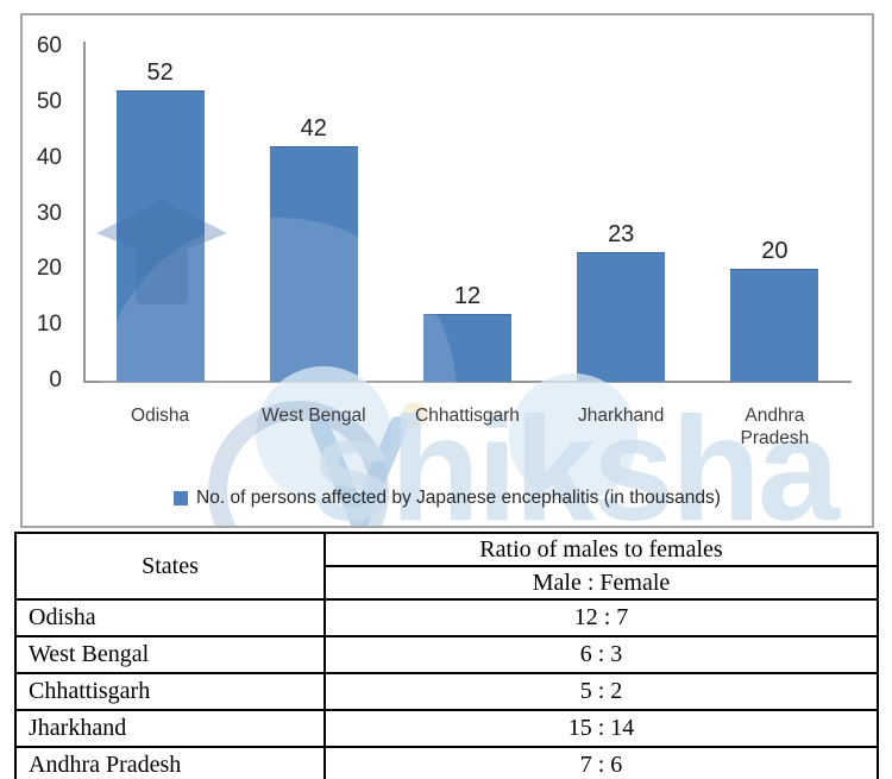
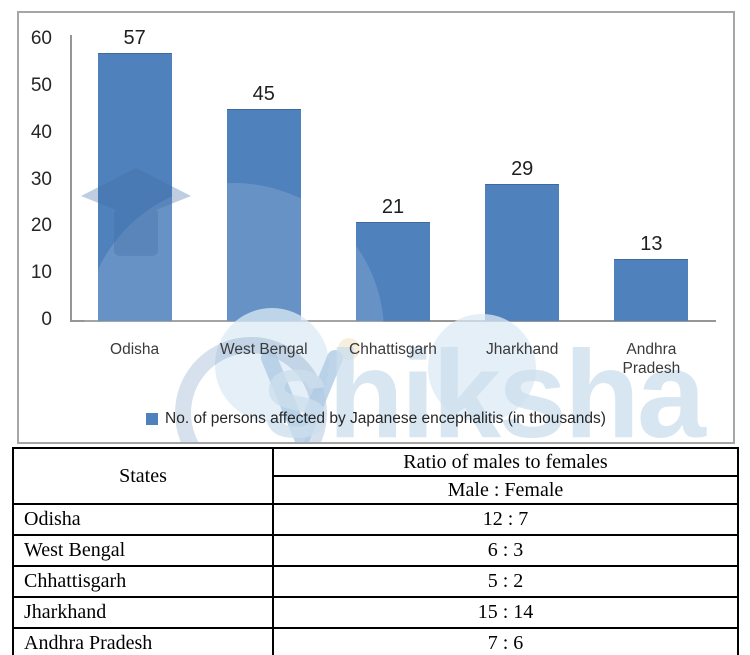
Odisha: 52 -> 57
West Bengal: 42 -> 45
Chhattisgarh: 12 -> 21
Jharkhand: 23 -> 29
Andhra Pradesh: 20 -> 13
